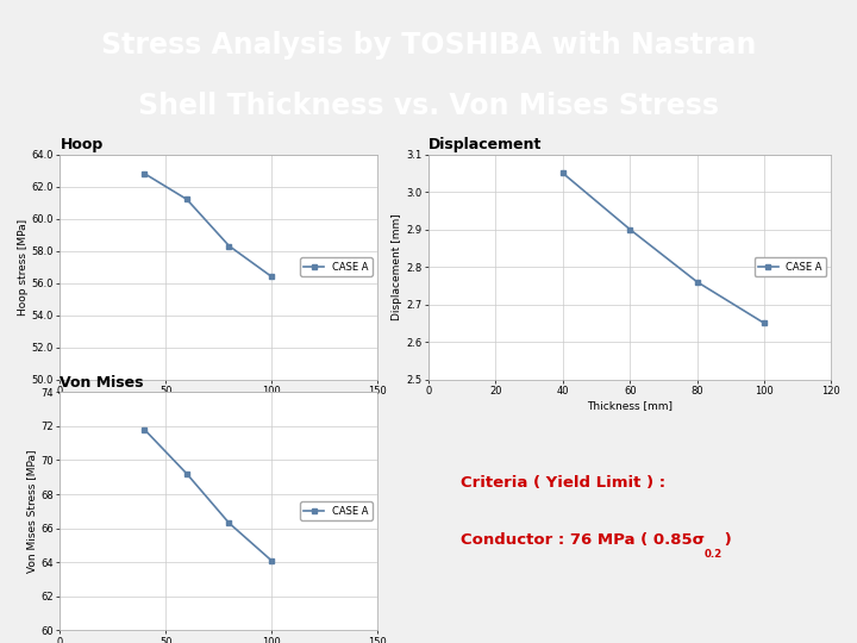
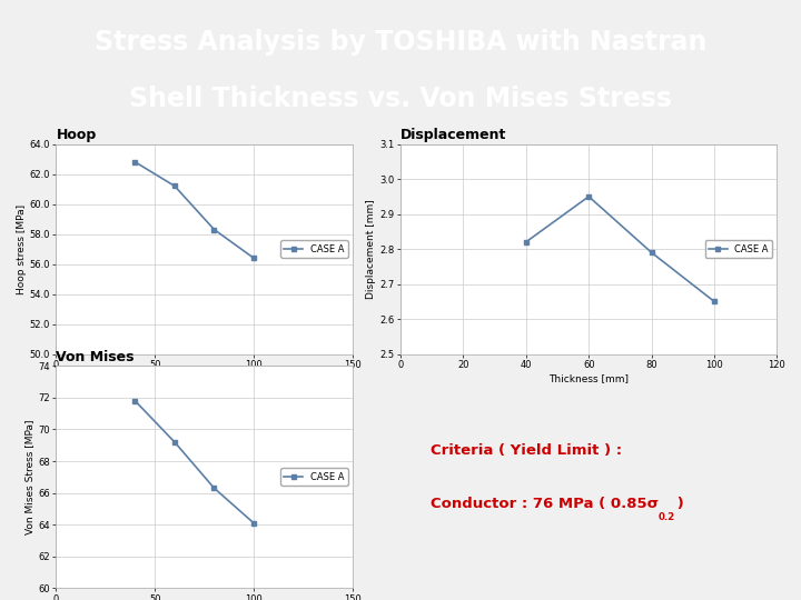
Displacement/40: 3.05 -> 2.82
Displacement/60: 2.90 -> 2.95
Displacement/80: 2.76 -> 2.79
